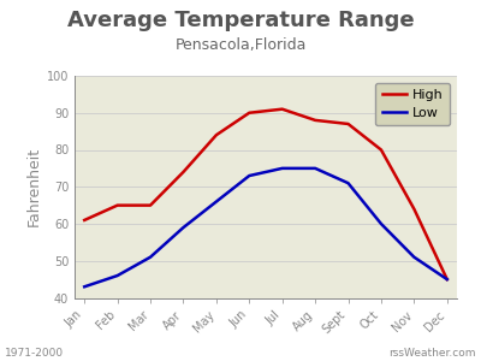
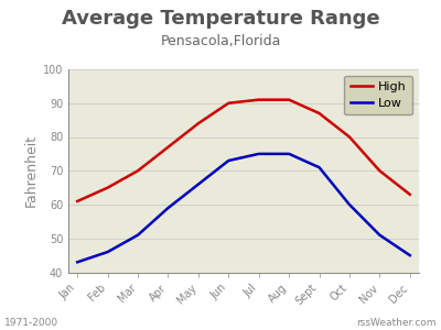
High/Mar: 65 -> 70
High/Apr: 74 -> 77
High/Aug: 88 -> 91
High/Nov: 64 -> 70
High/Dec: 45 -> 63
